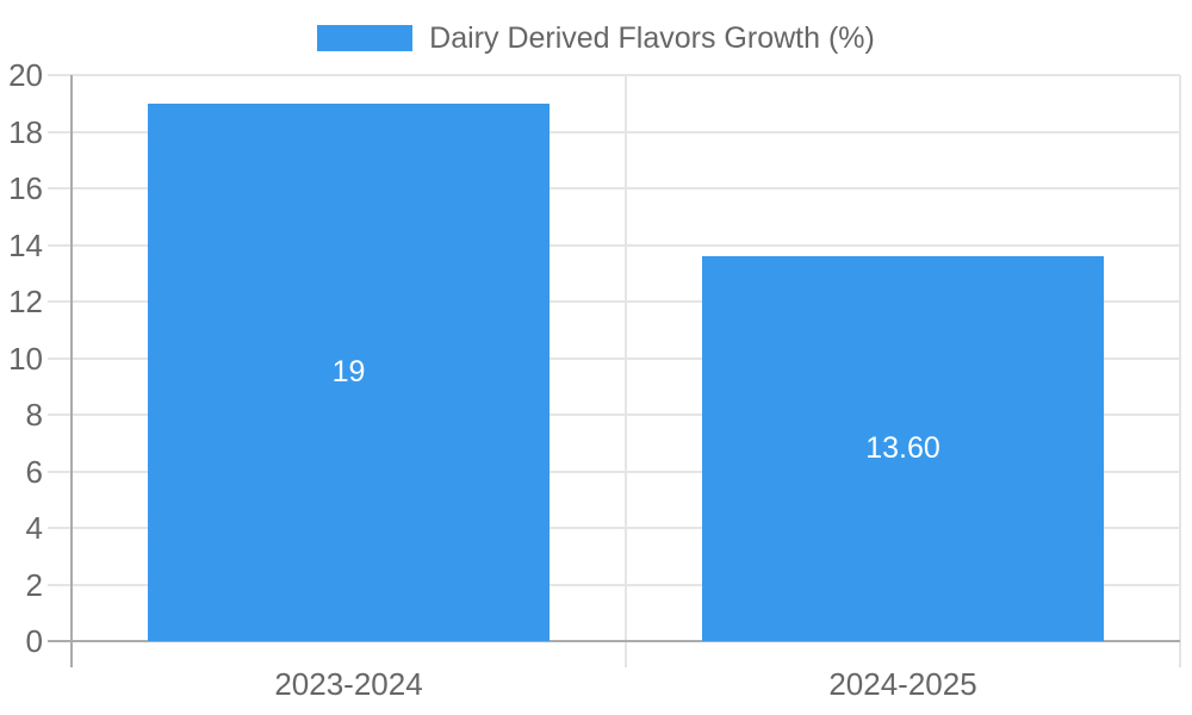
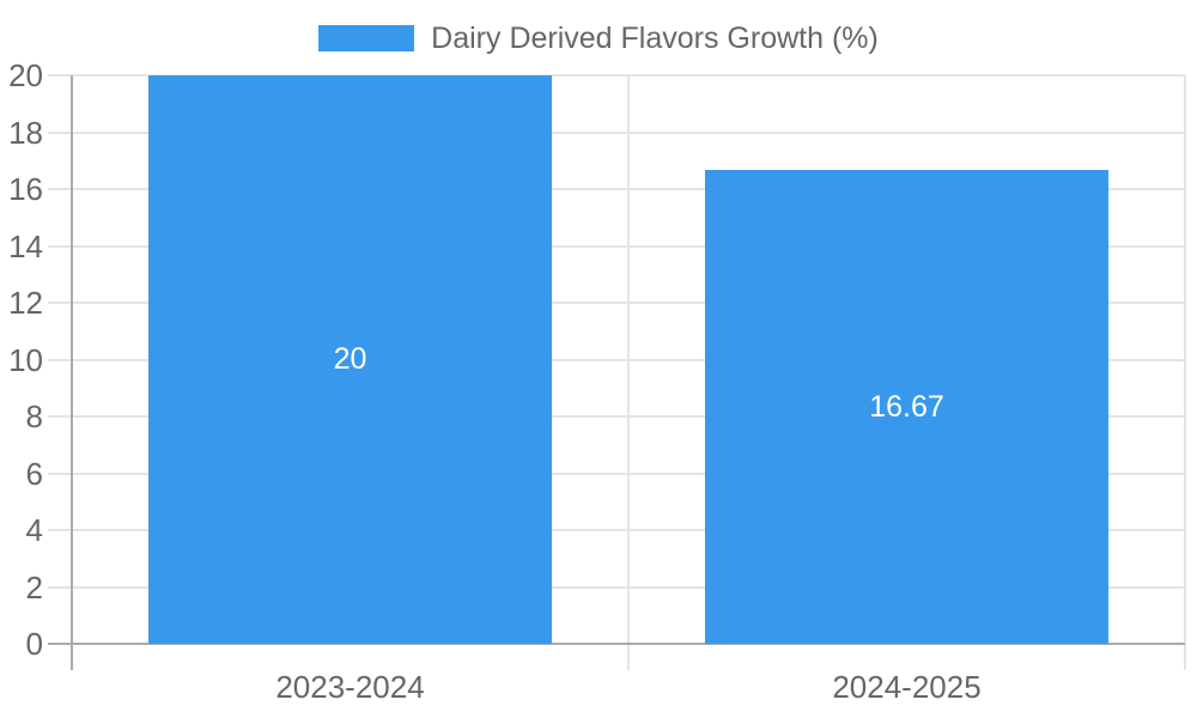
2023-2024: 19 -> 20
2024-2025: 13.60 -> 16.67
